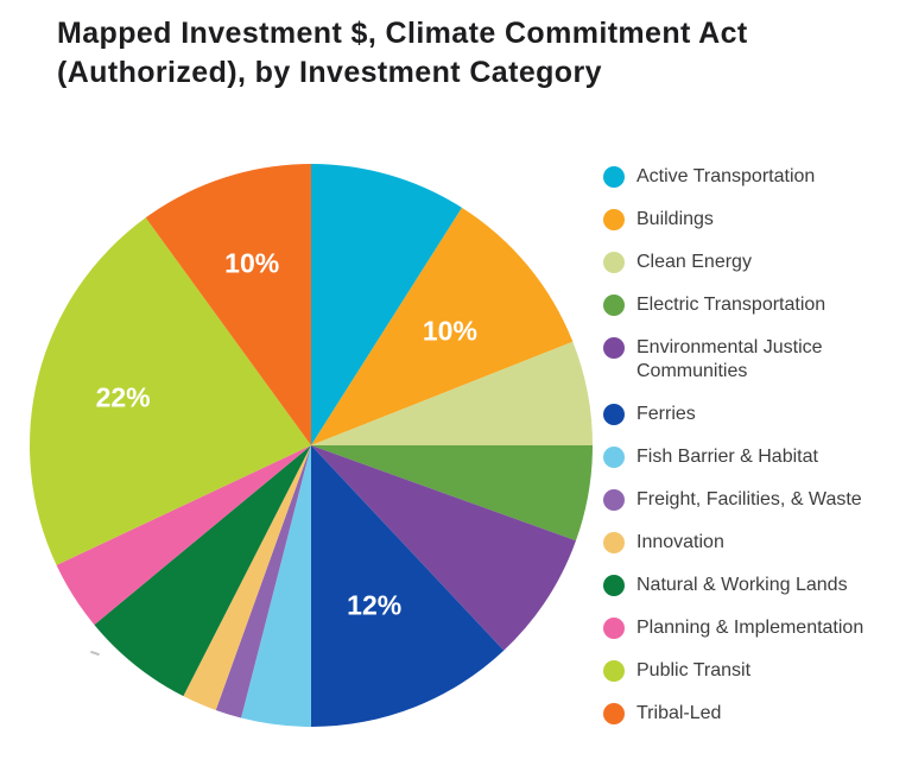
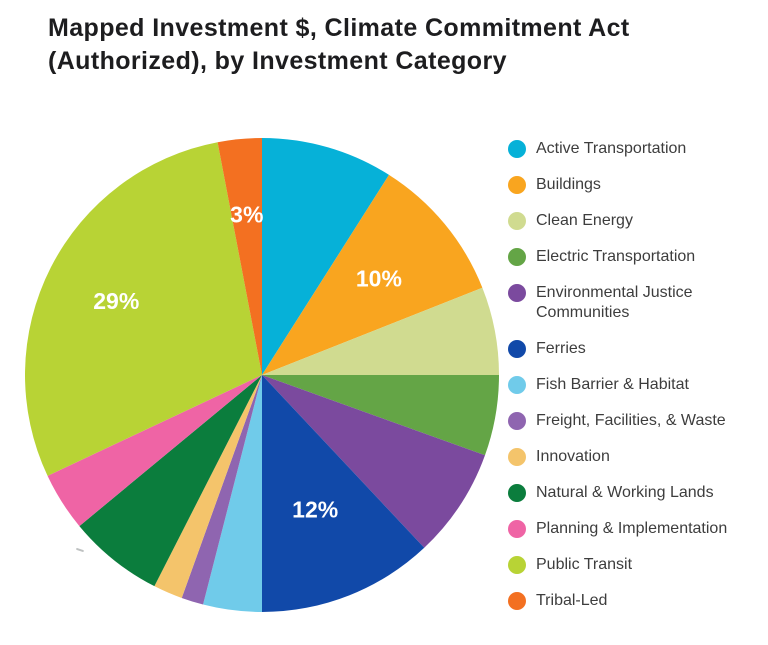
Public Transit: 22% -> 29%
Tribal-Led: 10% -> 3%
